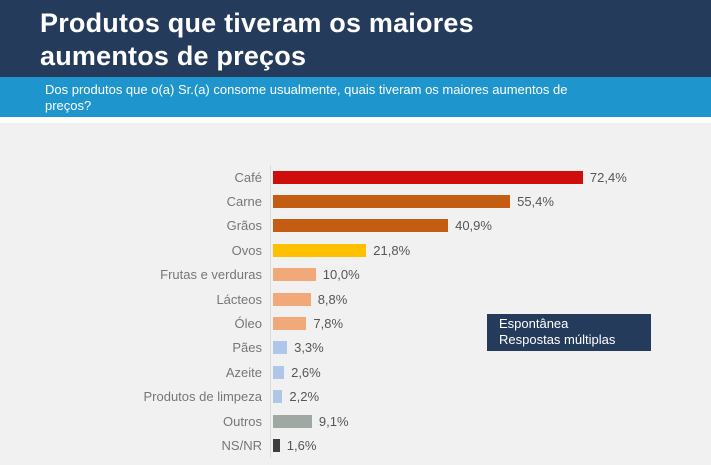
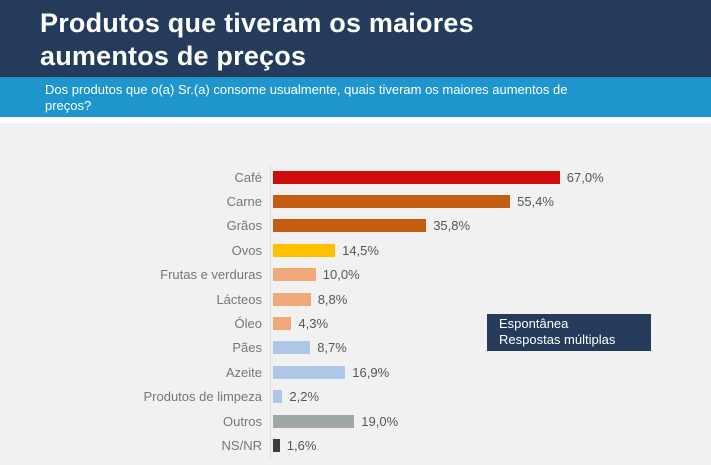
Café: 72,4% -> 67,0%
Grãos: 40,9% -> 35,8%
Ovos: 21,8% -> 14,5%
Óleo: 7,8% -> 4,3%
Pães: 3,3% -> 8,7%
Azeite: 2,6% -> 16,9%
Outros: 9,1% -> 19,0%
